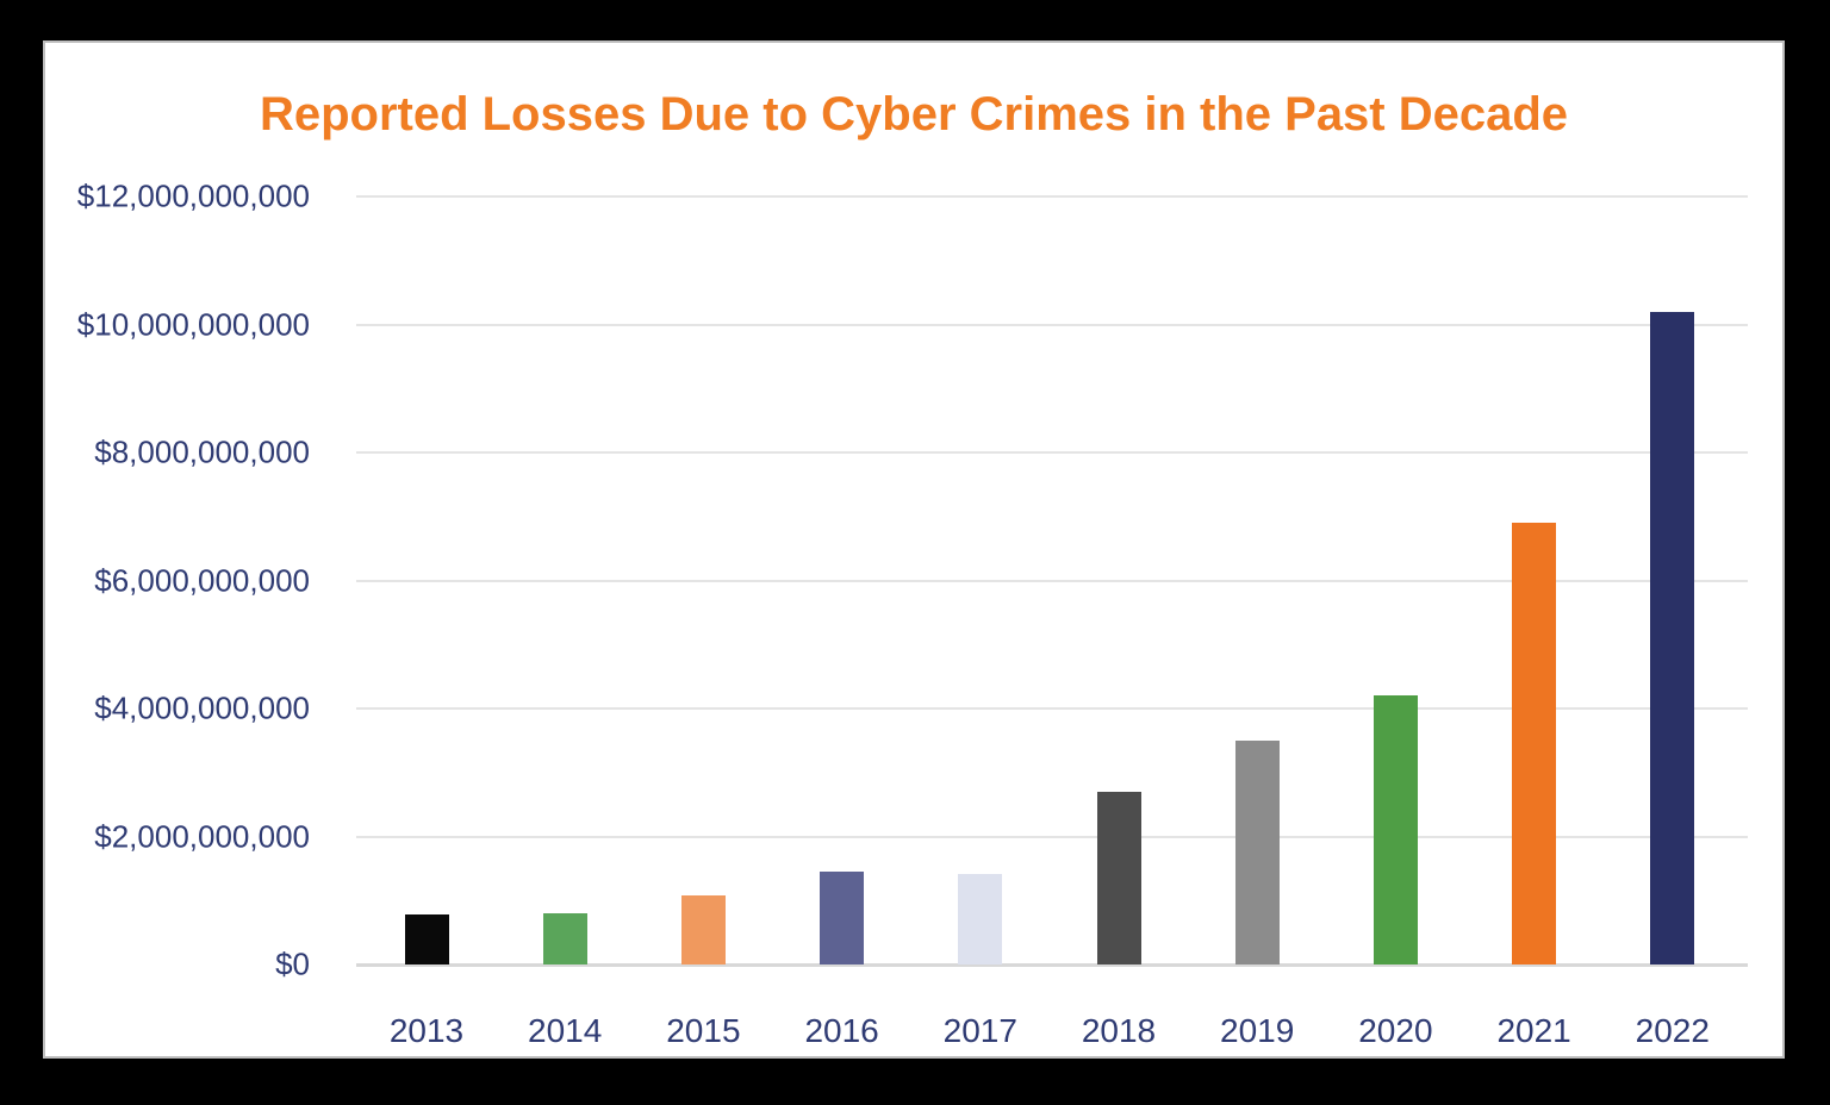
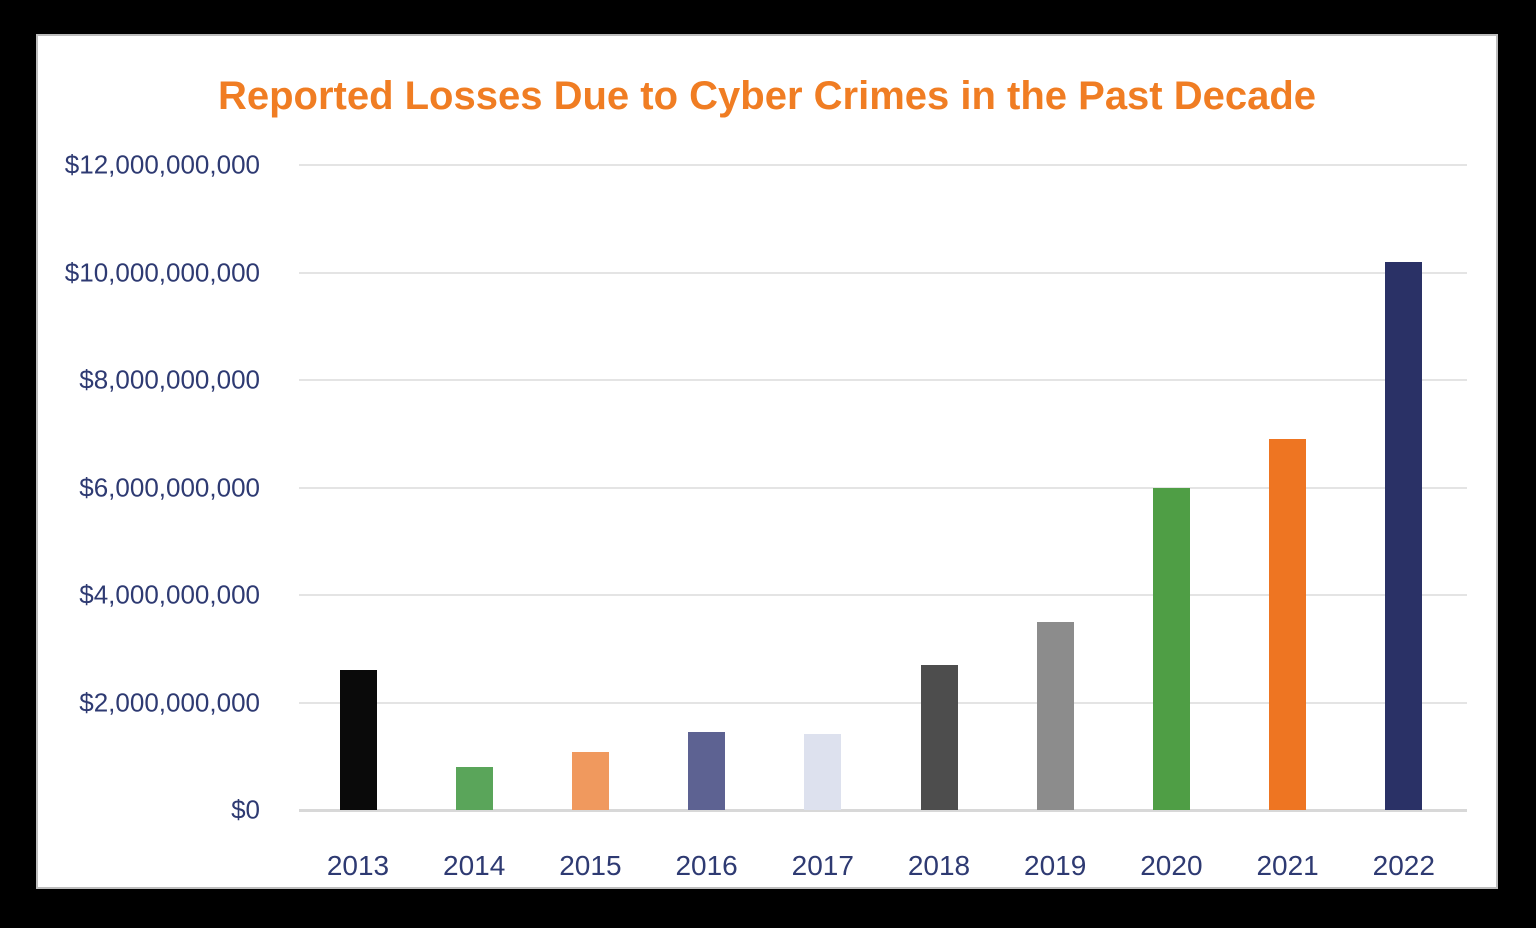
2013: $800000000 -> $2600000000
2020: $4200000000 -> $6000000000
